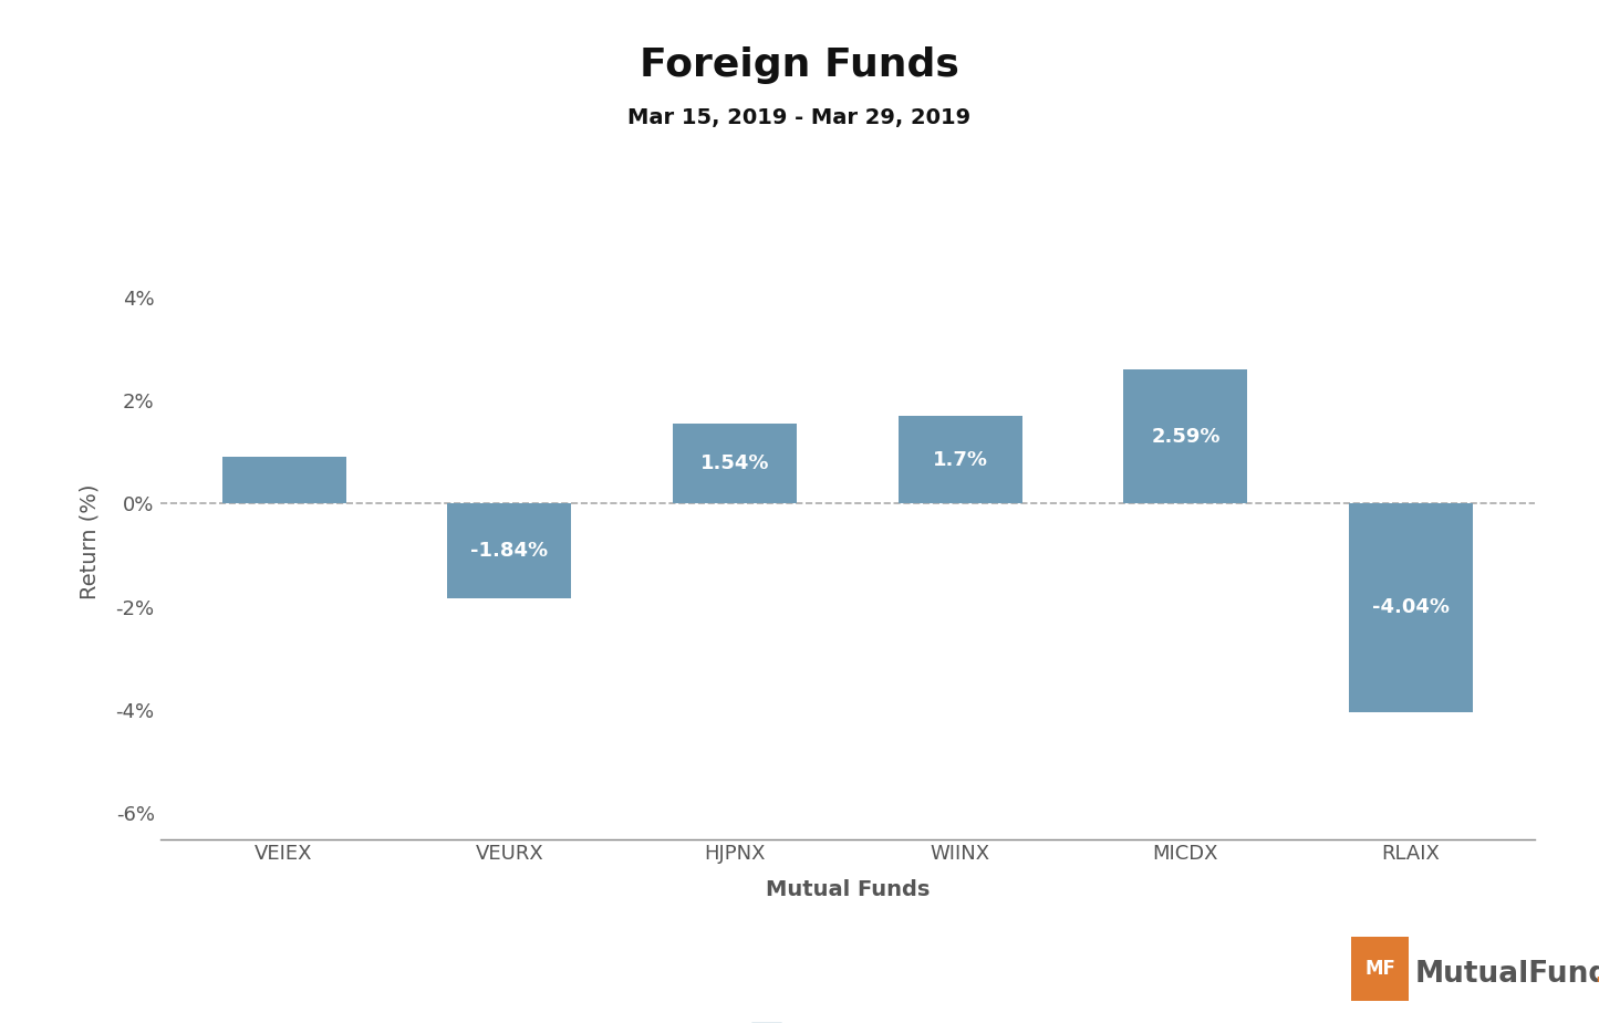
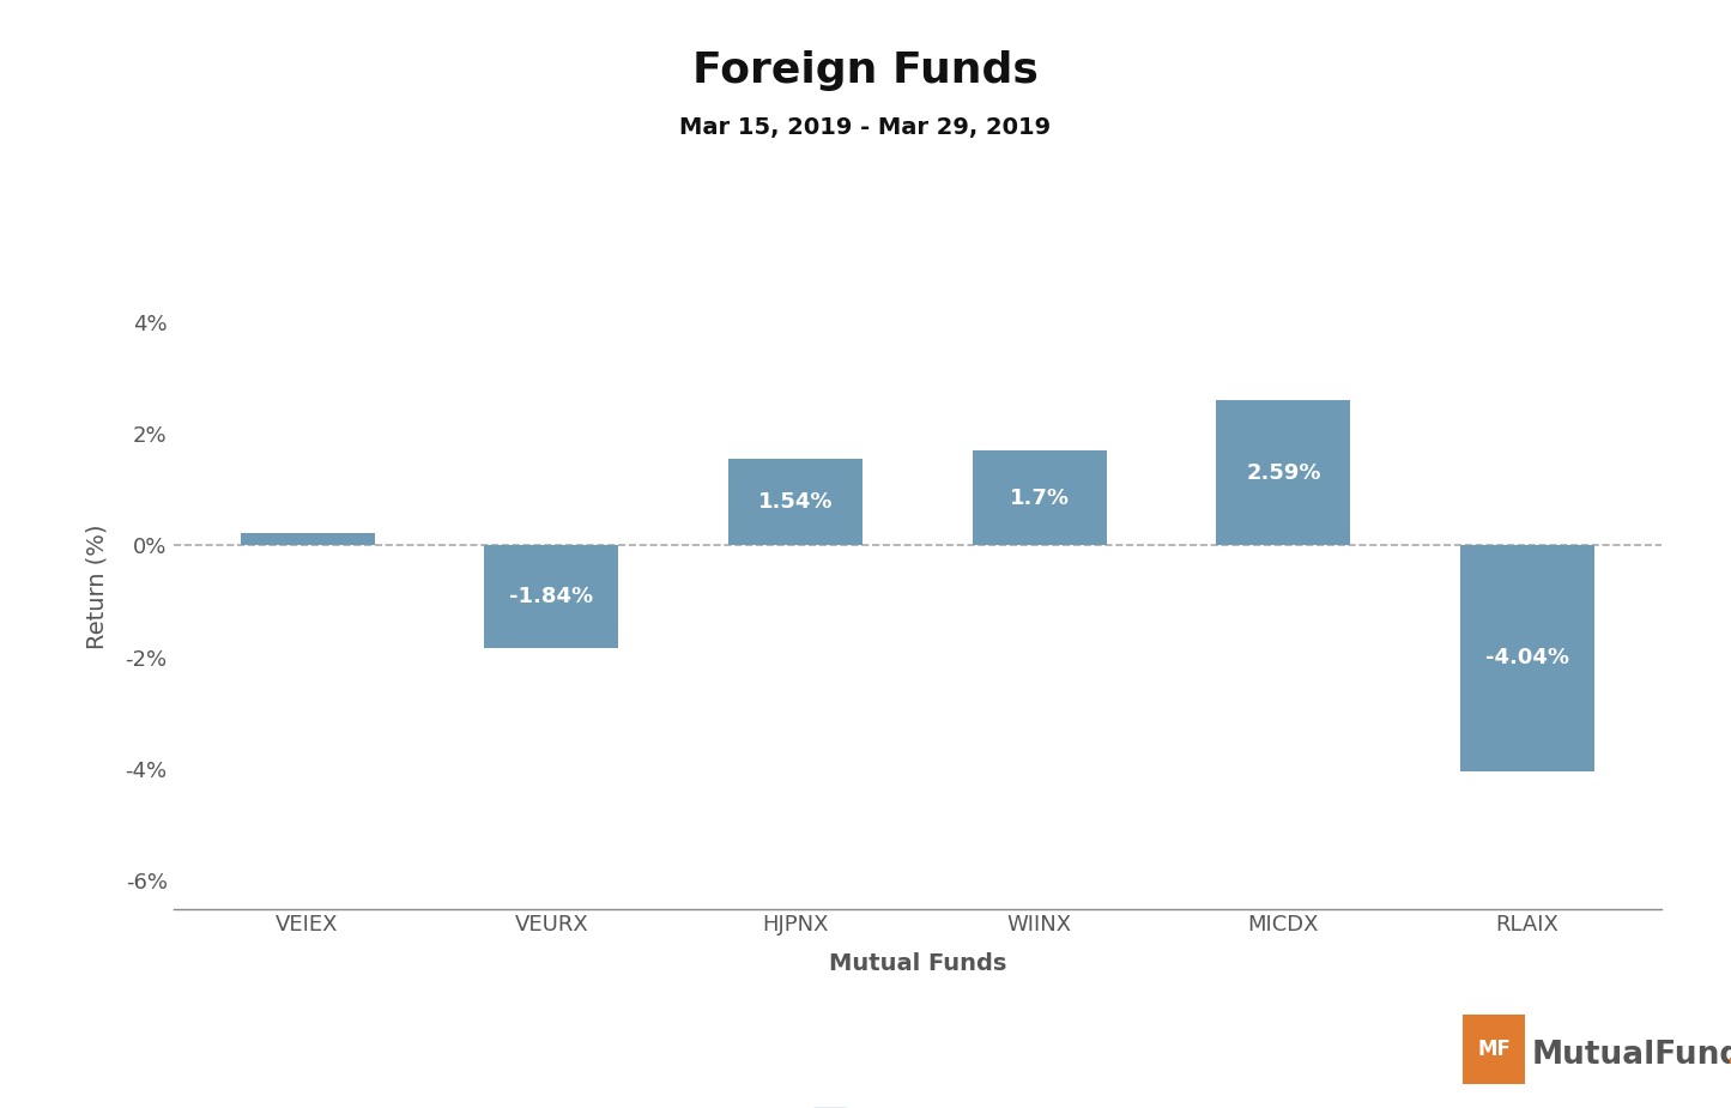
VEIEX: 0.90% -> 0.21%
